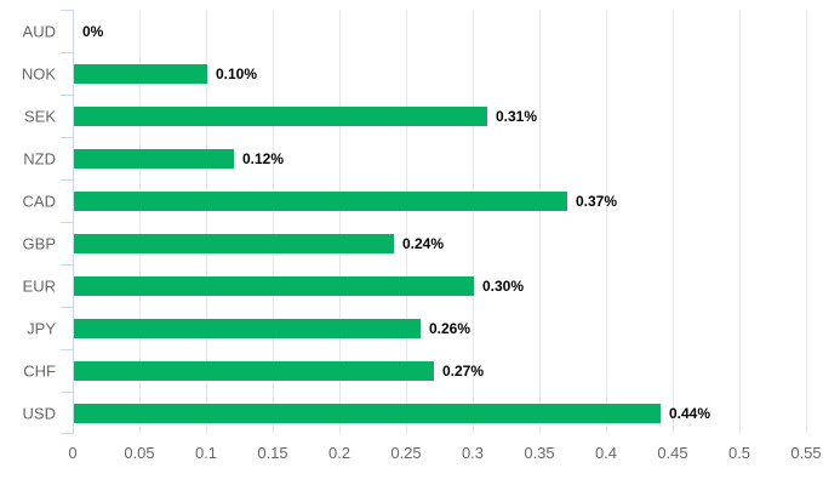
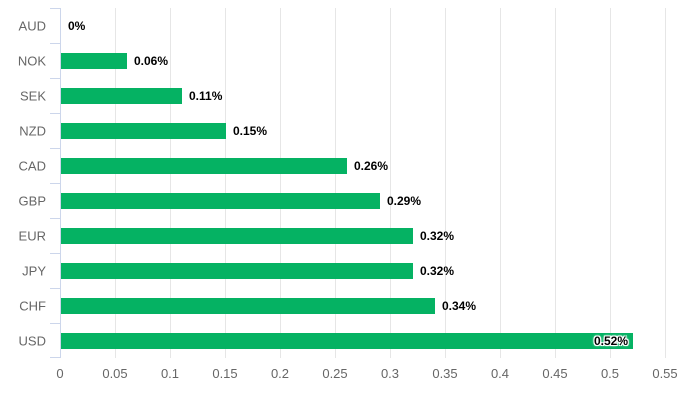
NOK: 0.10% -> 0.06%
SEK: 0.31% -> 0.11%
NZD: 0.12% -> 0.15%
CAD: 0.37% -> 0.26%
GBP: 0.24% -> 0.29%
EUR: 0.30% -> 0.32%
JPY: 0.26% -> 0.32%
CHF: 0.27% -> 0.34%
USD: 0.44% -> 0.52%
